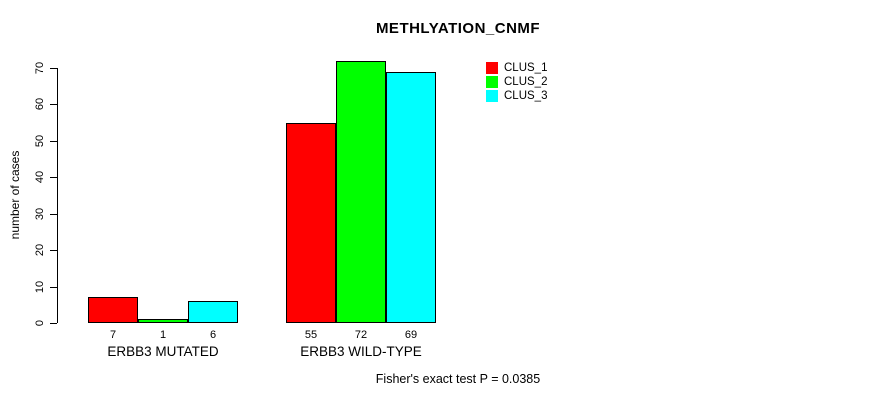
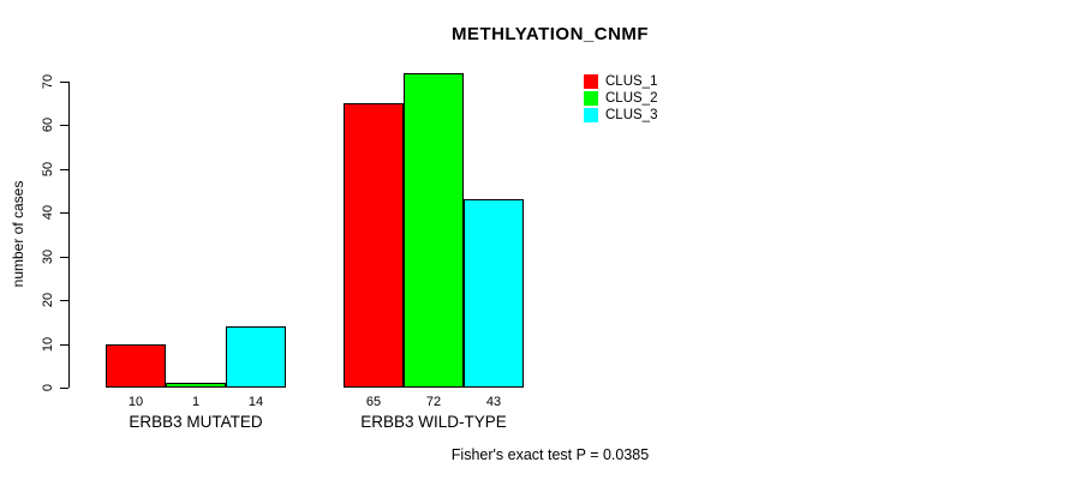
CLUS_1/ERBB3 MUTATED: 7 -> 10
CLUS_3/ERBB3 MUTATED: 6 -> 14
CLUS_1/ERBB3 WILD-TYPE: 55 -> 65
CLUS_3/ERBB3 WILD-TYPE: 69 -> 43
